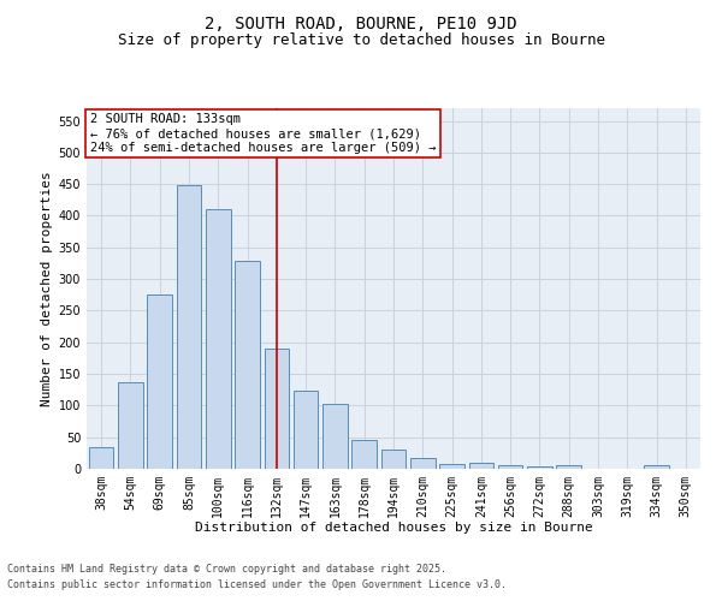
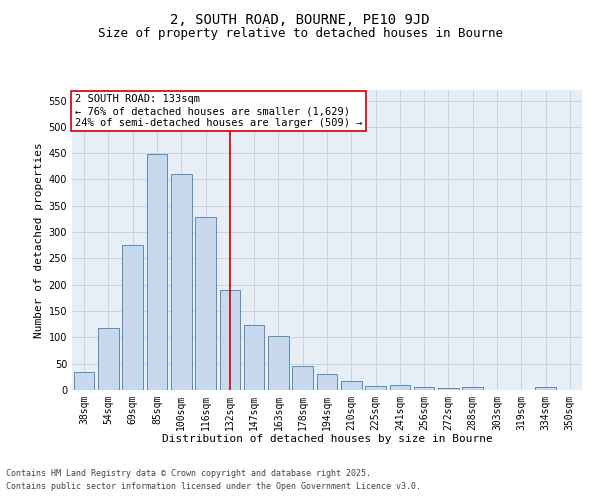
54sqm: 136 -> 118
